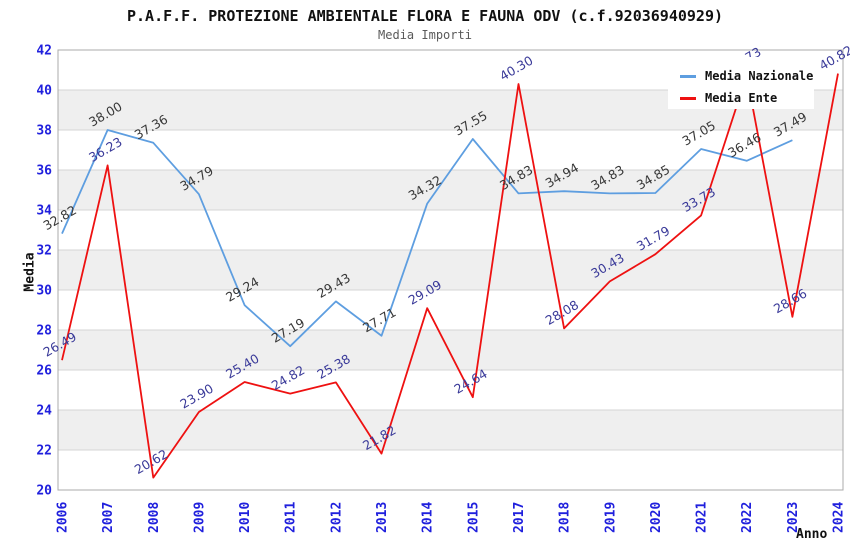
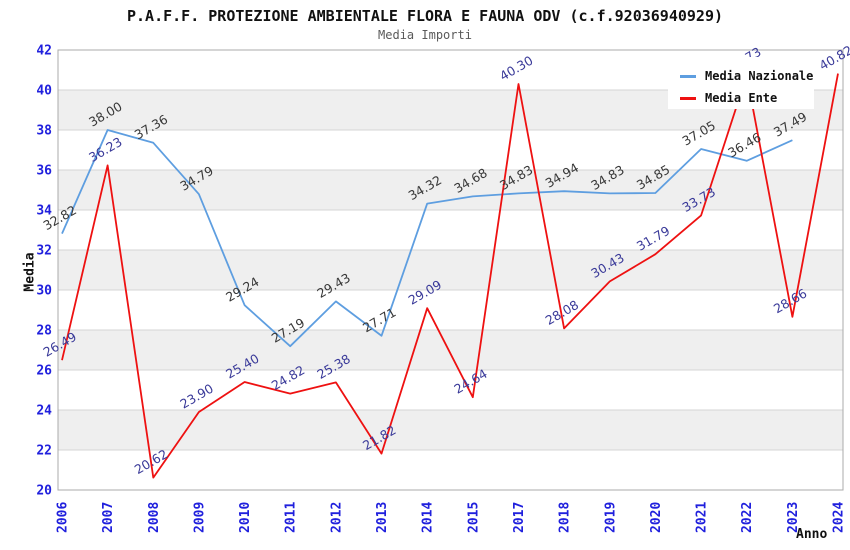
Media Nazionale/2015: 37.55 -> 34.68
